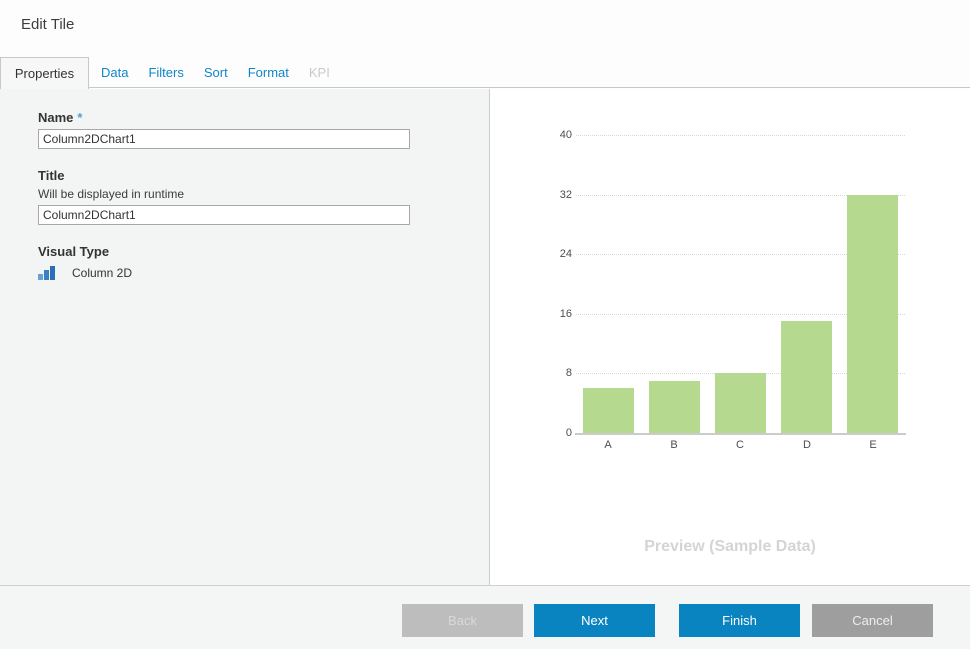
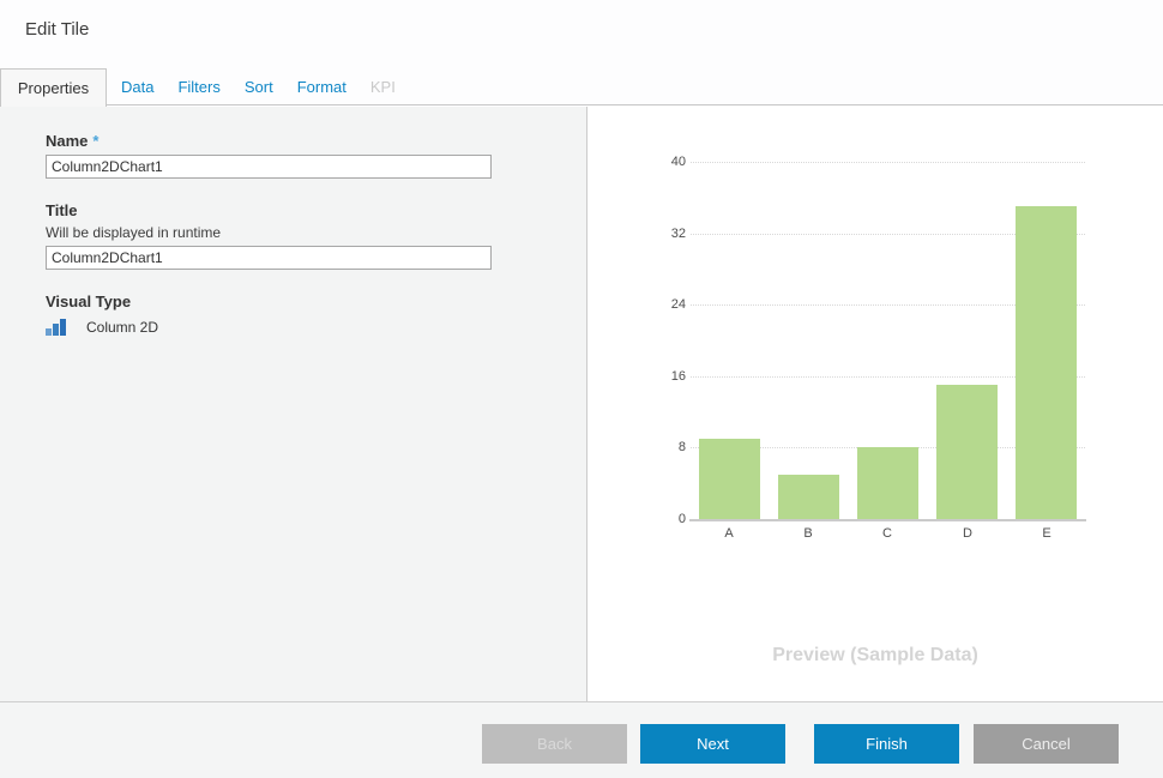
A: 6 -> 9
B: 7 -> 5
E: 32 -> 35
